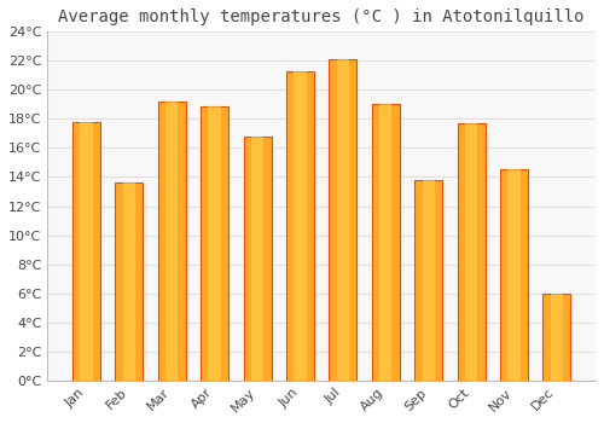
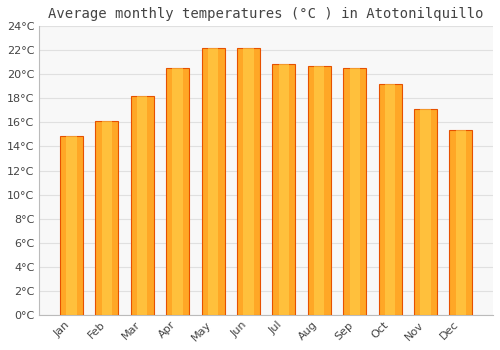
Jan: 17.8°C -> 14.9°C
Feb: 13.6°C -> 16.1°C
Mar: 19.2°C -> 18.2°C
Apr: 18.9°C -> 20.5°C
May: 16.8°C -> 22.2°C
Jun: 21.3°C -> 22.2°C
Jul: 22.1°C -> 20.9°C
Aug: 19.0°C -> 20.7°C
Sep: 13.8°C -> 20.5°C
Oct: 17.7°C -> 19.2°C
Nov: 14.5°C -> 17.1°C
Dec: 6.0°C -> 15.4°C
